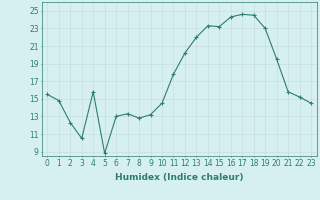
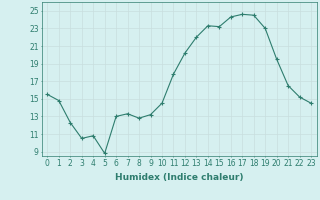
4: 15.8 -> 10.8
21: 15.8 -> 16.5
